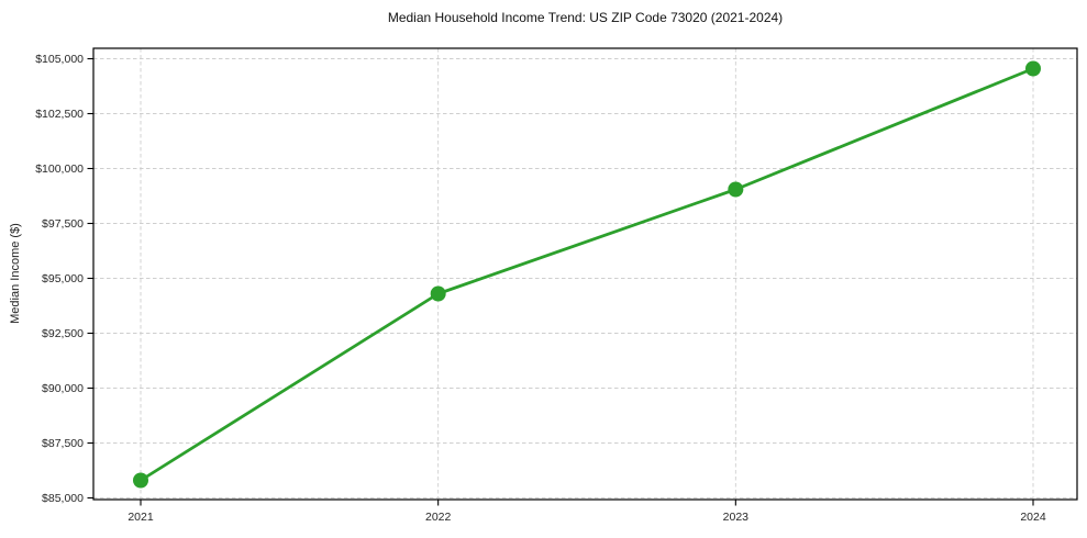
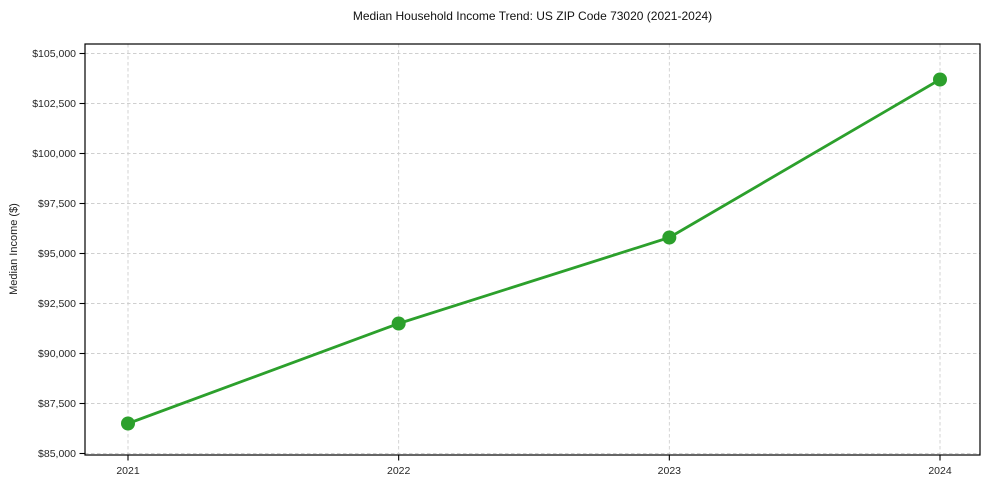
2021: $85800 -> $86500
2022: $94300 -> $91500
2023: $99000 -> $95800
2024: $104600 -> $103700
